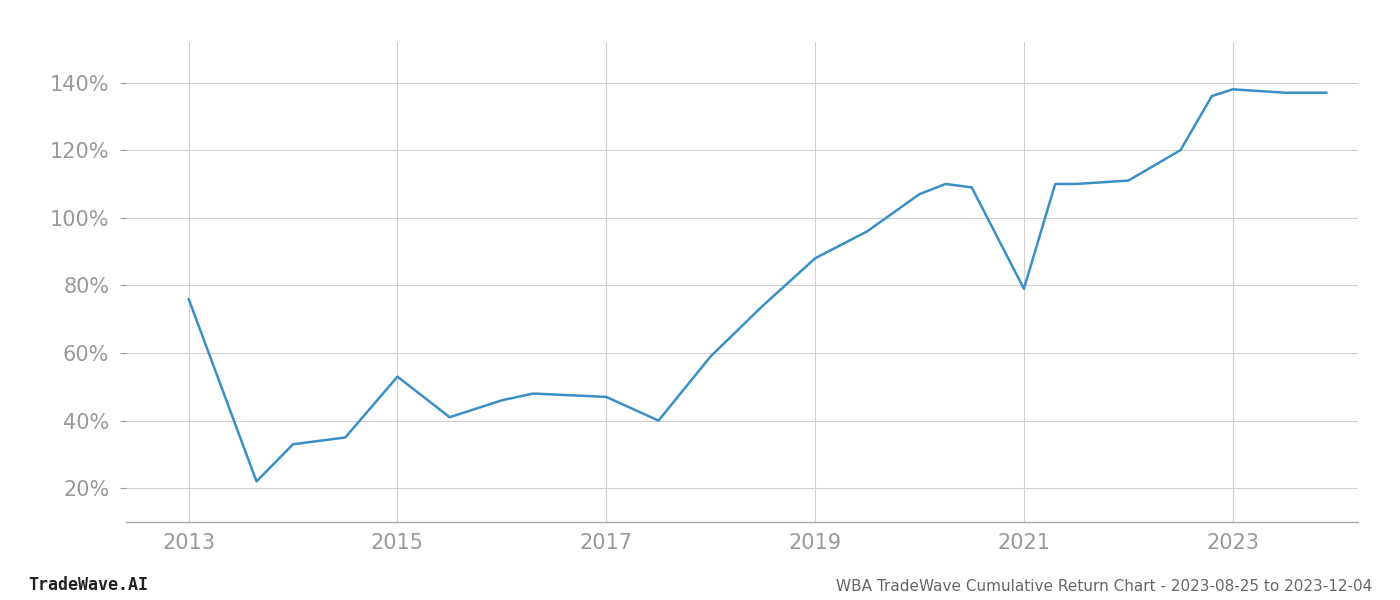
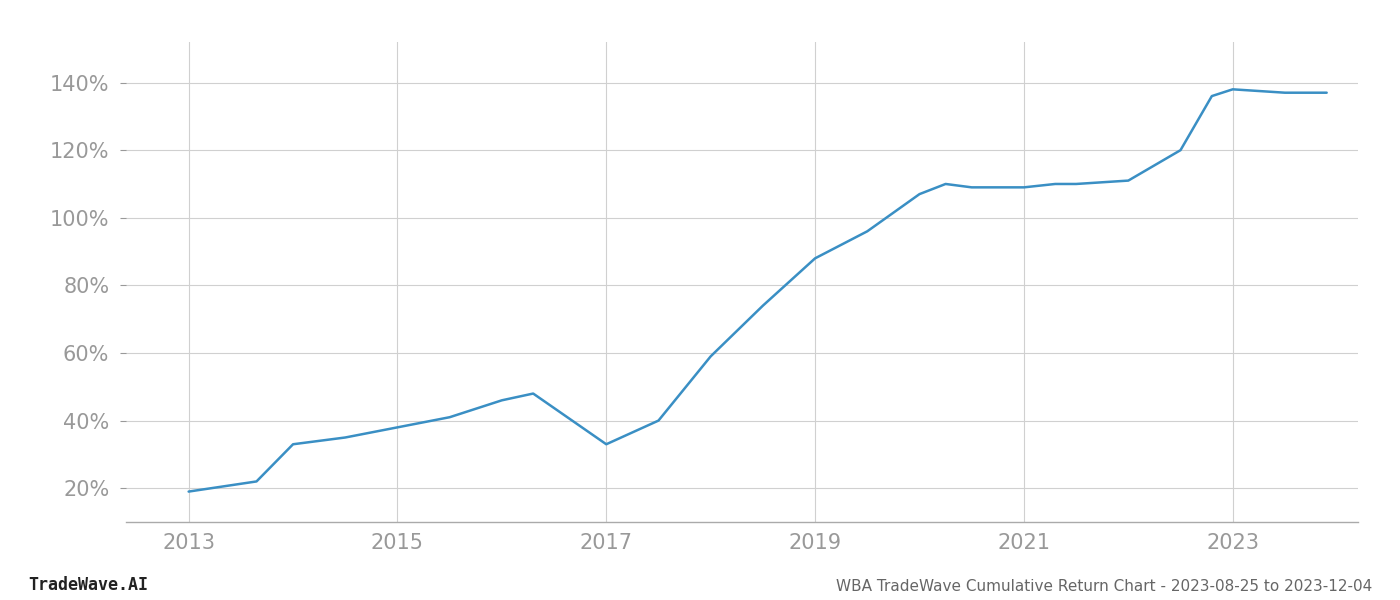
2013: 76% -> 19%
2015: 53% -> 38%
2017: 47% -> 33%
2021: 79% -> 109%
